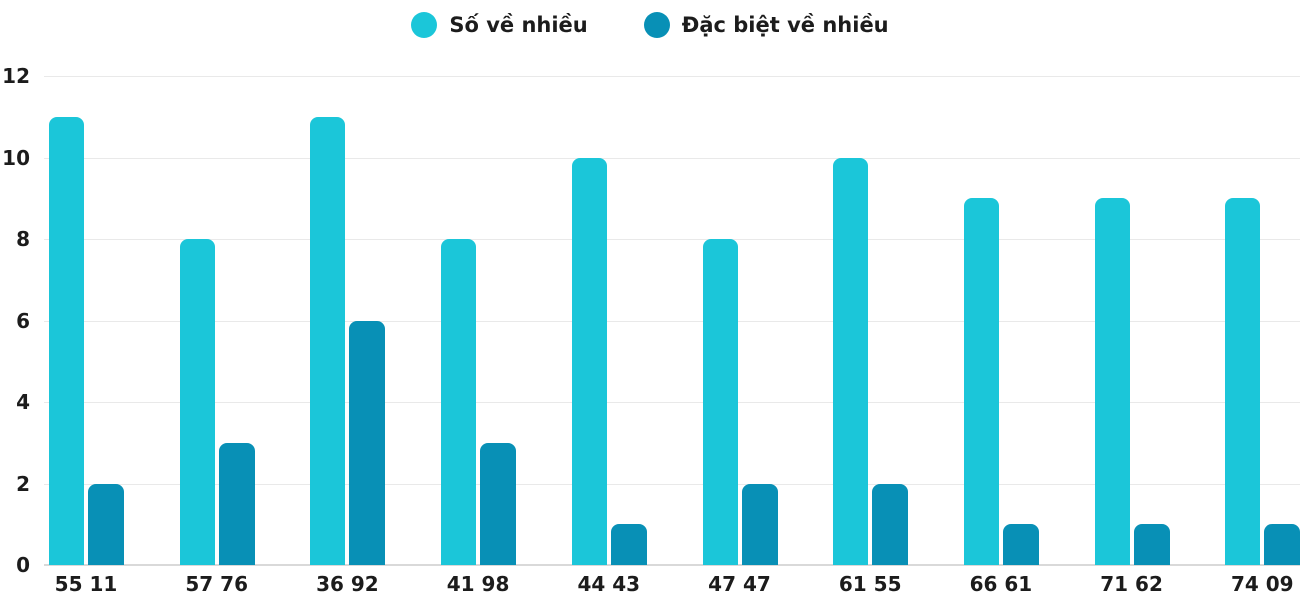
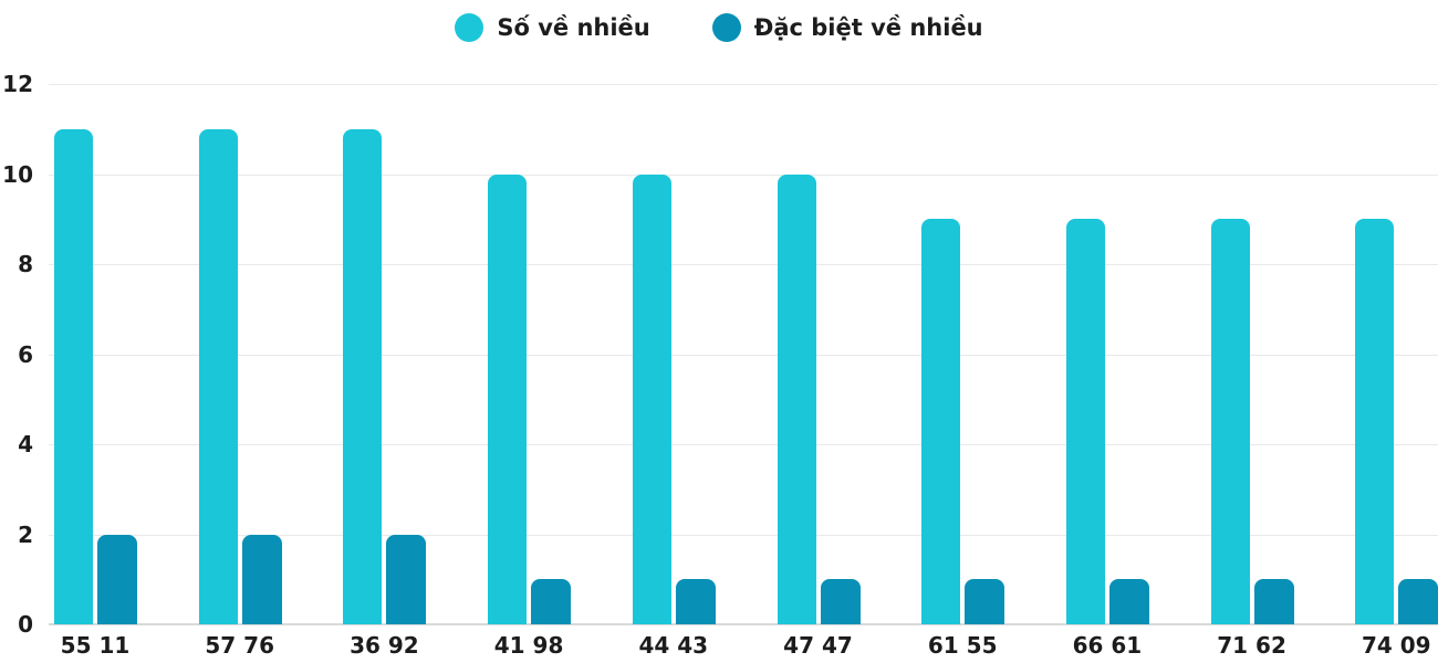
Số về nhiều/57 76: 8 -> 11
Đặc biệt về nhiều/57 76: 3 -> 2
Đặc biệt về nhiều/36 92: 6 -> 2
Số về nhiều/41 98: 8 -> 10
Đặc biệt về nhiều/41 98: 3 -> 1
Số về nhiều/47 47: 8 -> 10
Đặc biệt về nhiều/47 47: 2 -> 1
Số về nhiều/61 55: 10 -> 9
Đặc biệt về nhiều/61 55: 2 -> 1
